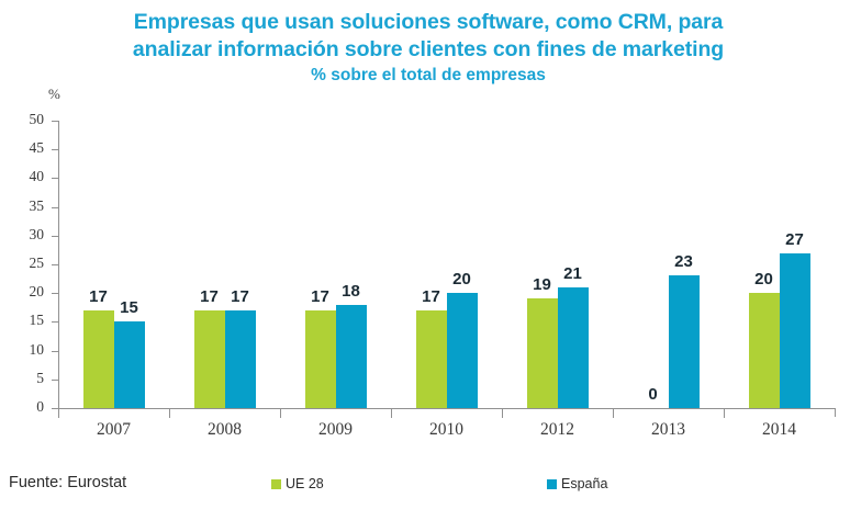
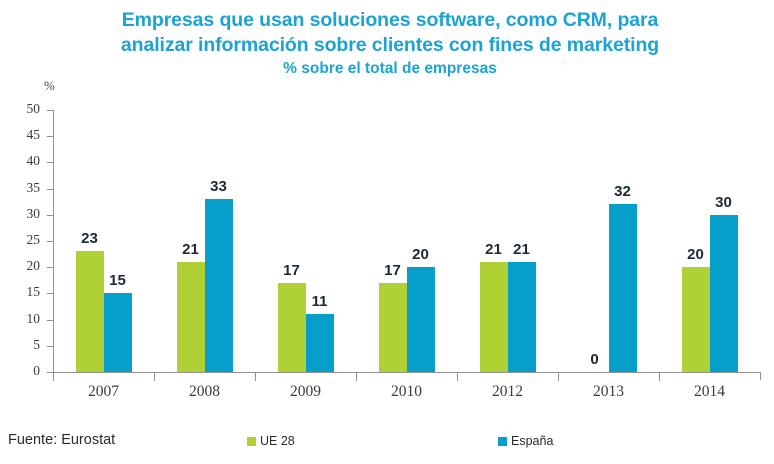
UE 28/2007: 17 -> 23
UE 28/2008: 17 -> 21
España/2008: 17 -> 33
España/2009: 18 -> 11
UE 28/2012: 19 -> 21
España/2013: 23 -> 32
España/2014: 27 -> 30
